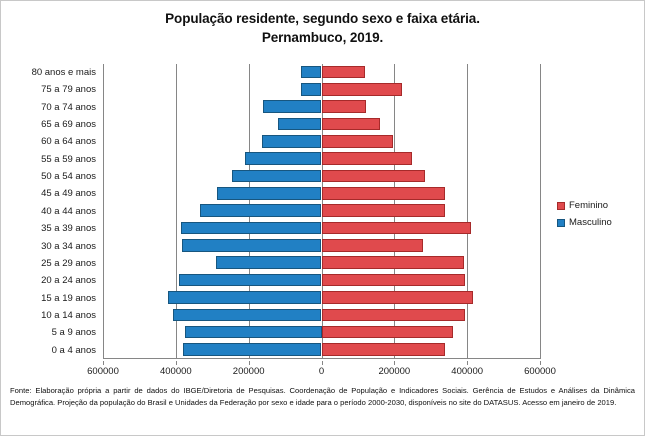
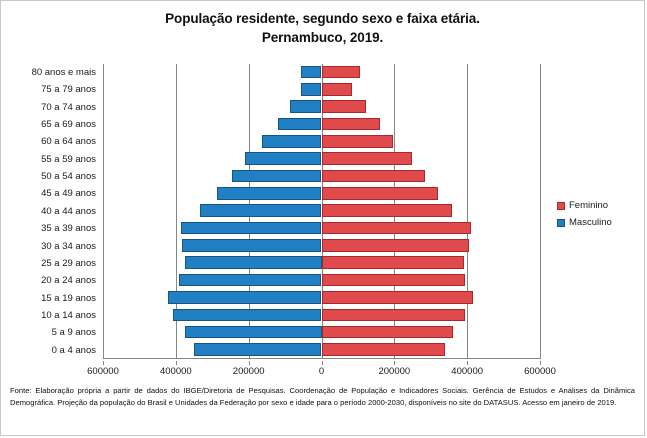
Feminino/80 anos e mais: 120000 -> 110000
Feminino/75 a 79 anos: 220000 -> 80000
Masculino/70 a 74 anos: 160000 -> 90000
Feminino/45 a 49 anos: 340000 -> 320000
Feminino/40 a 44 anos: 340000 -> 360000
Feminino/30 a 34 anos: 280000 -> 400000
Masculino/25 a 29 anos: 290000 -> 380000
Masculino/0 a 4 anos: 380000 -> 350000
